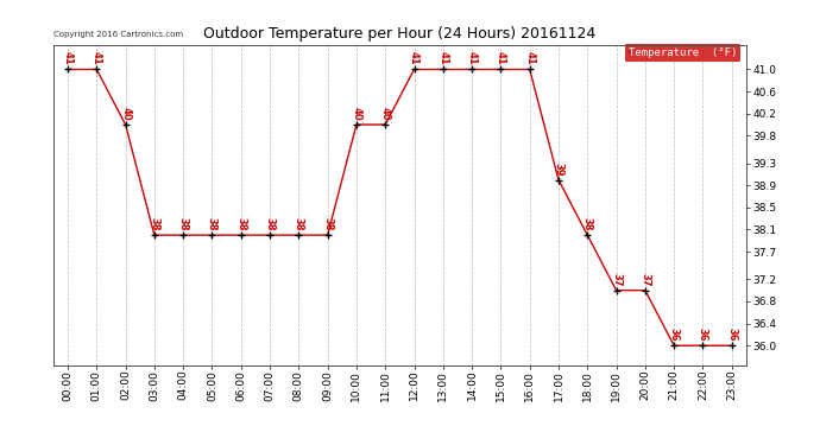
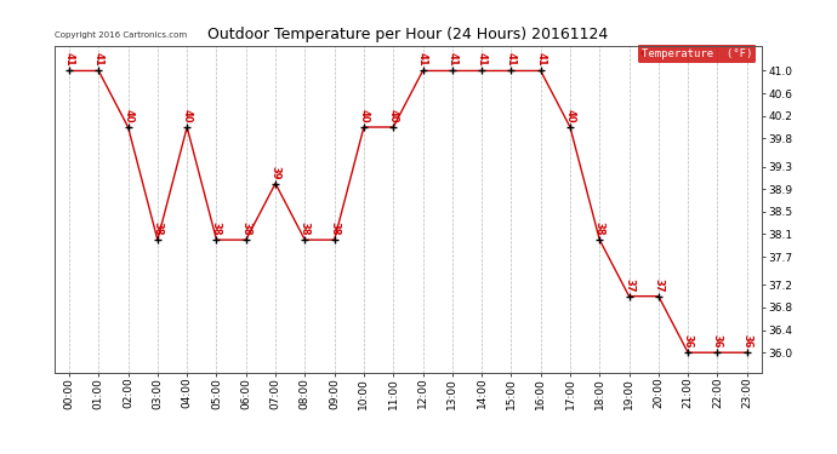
04:00: 38 -> 40
07:00: 38 -> 39
17:00: 39 -> 40
